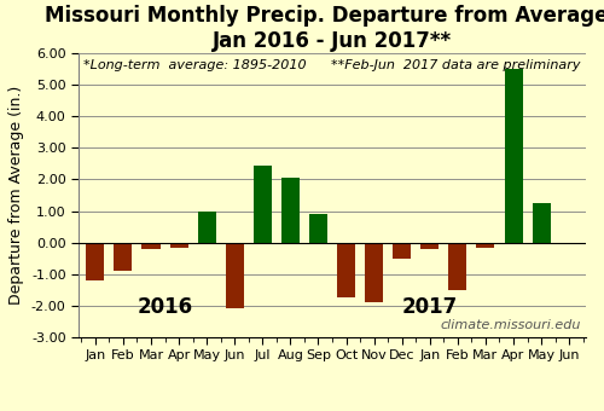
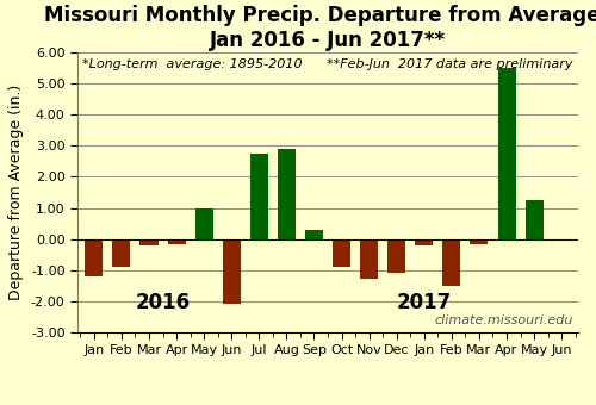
Jul: 2.45 -> 2.75
Aug: 2.05 -> 2.90
Sep: 0.90 -> 0.30
Oct: -1.75 -> -0.90
Nov: -1.90 -> -1.30
Dec: -0.50 -> -1.10
